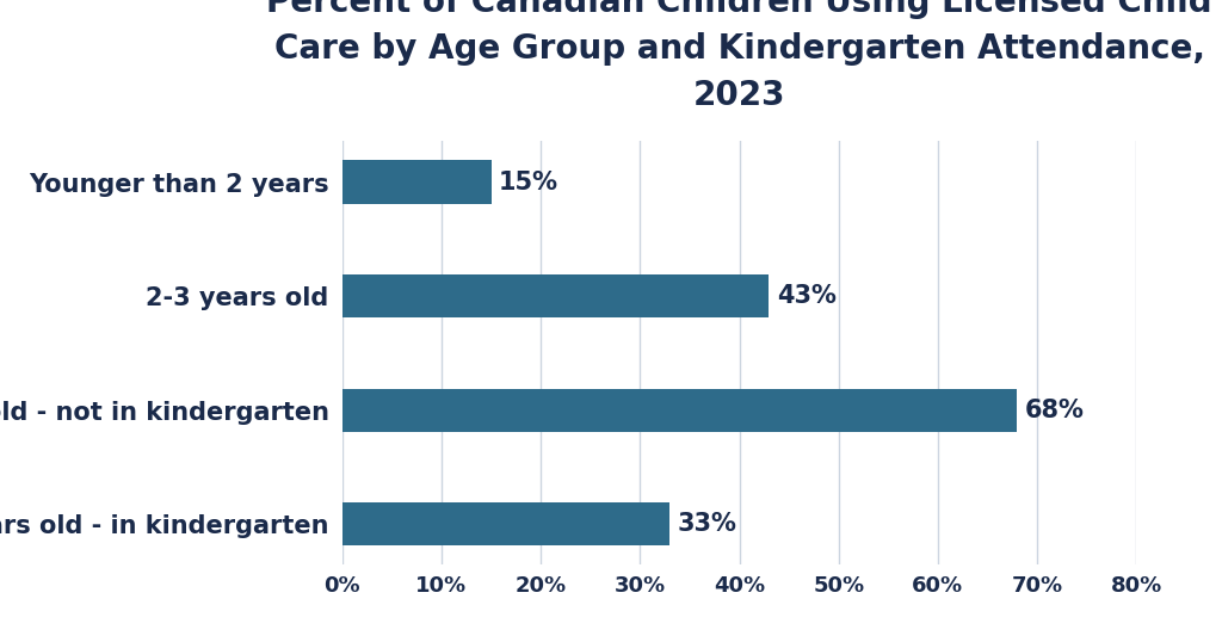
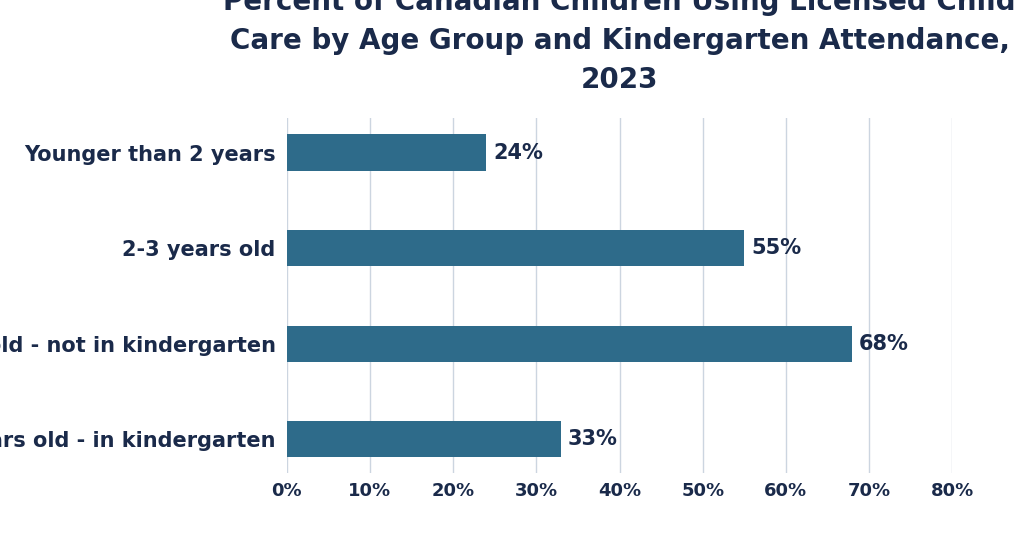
Younger than 2 years: 15% -> 24%
2-3 years old: 43% -> 55%
